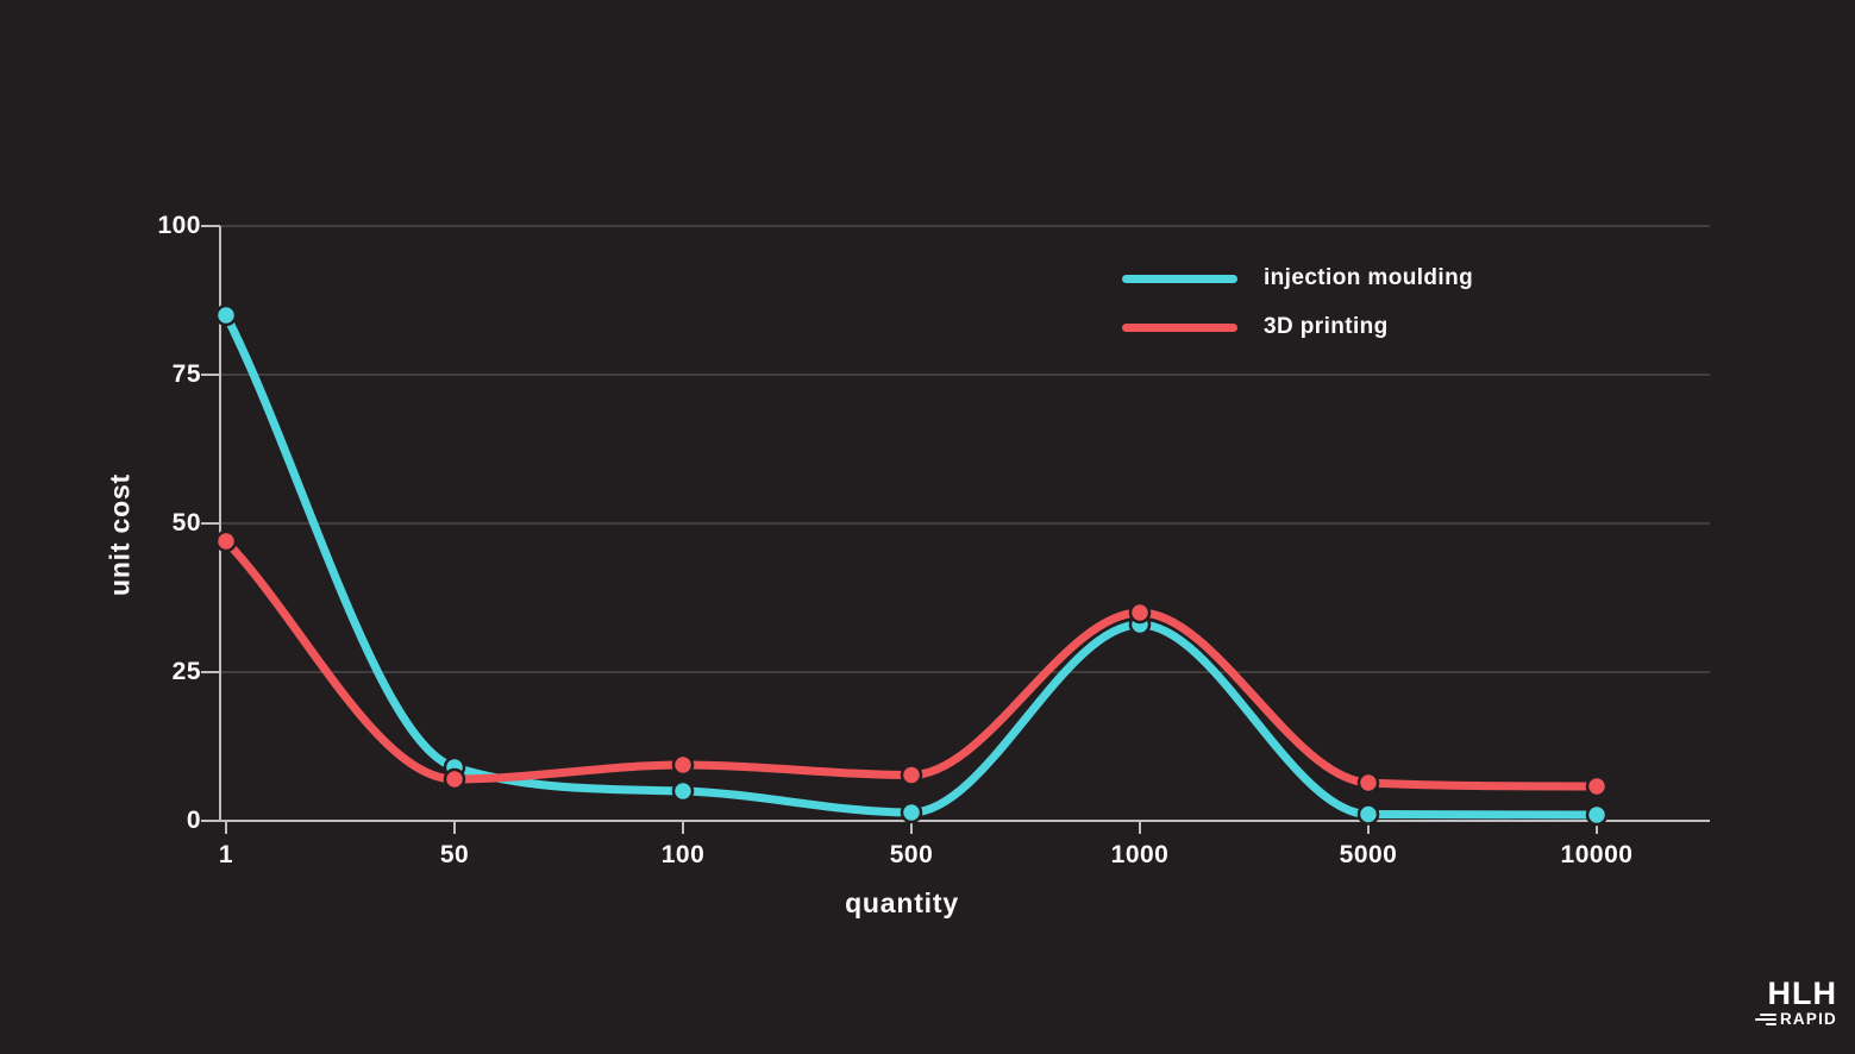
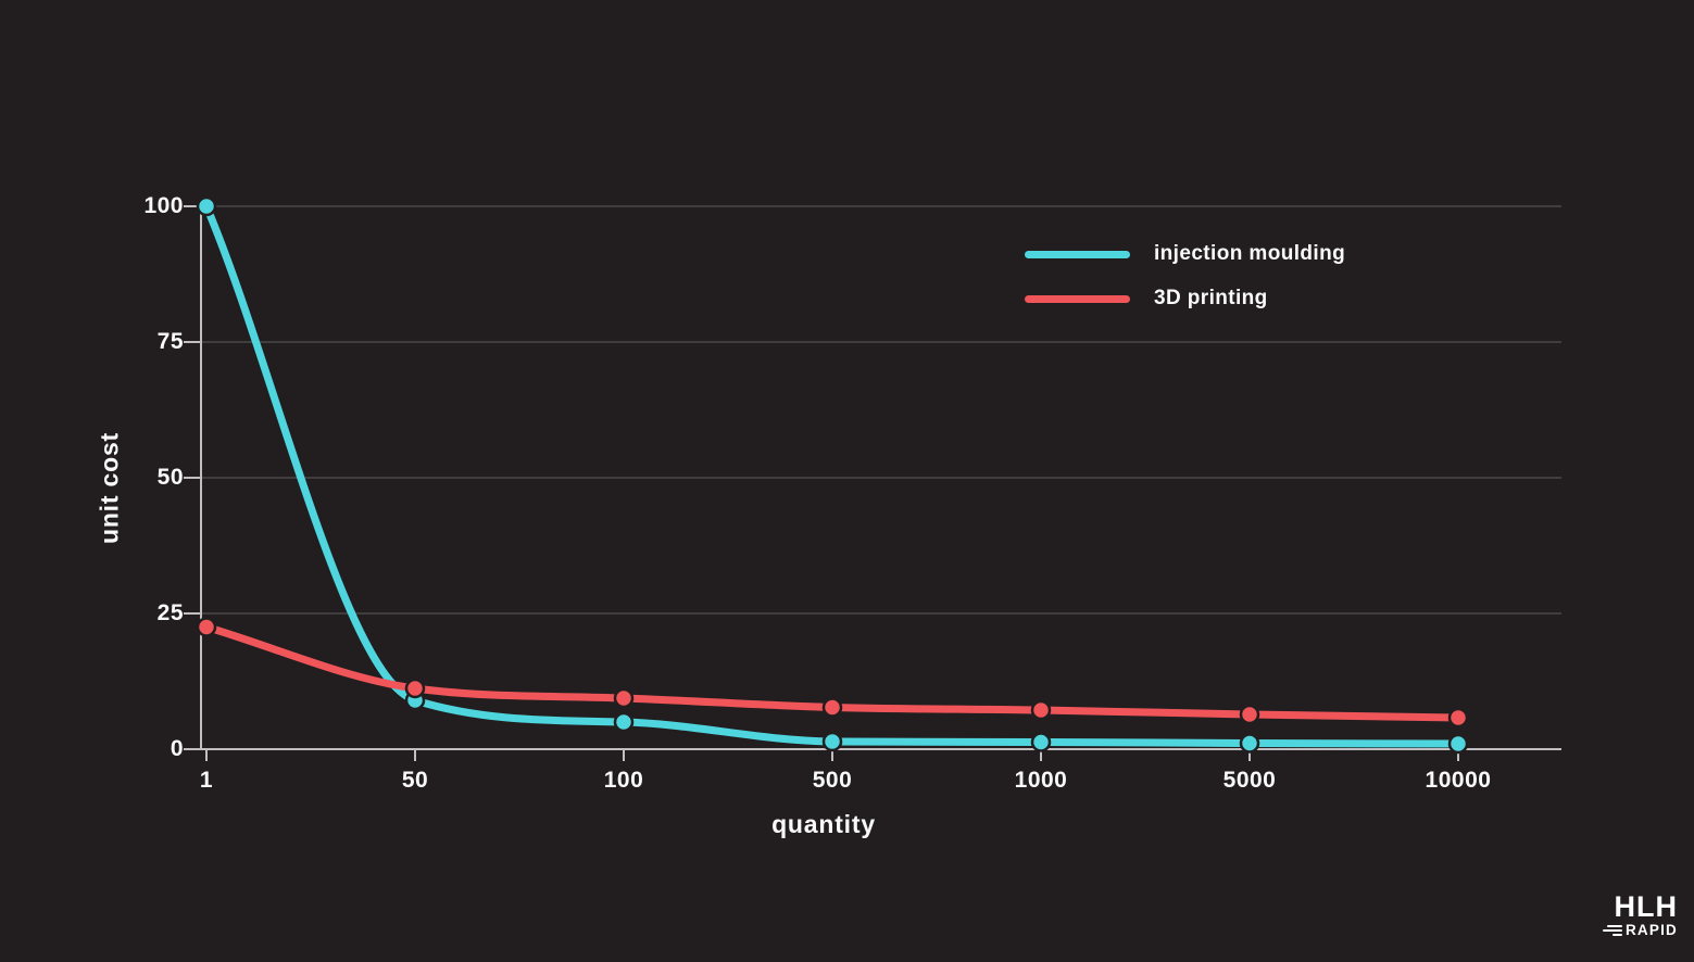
injection moulding/1: 85 -> 100
3D printing/1: 47 -> 22
3D printing/50: 7 -> 11
injection moulding/1000: 33 -> 1
3D printing/1000: 35 -> 7
